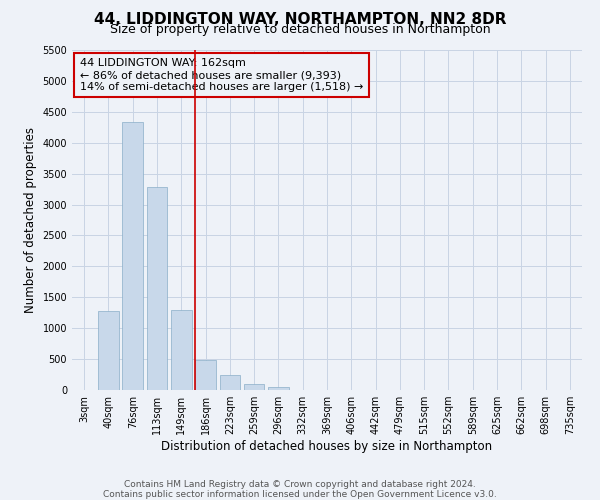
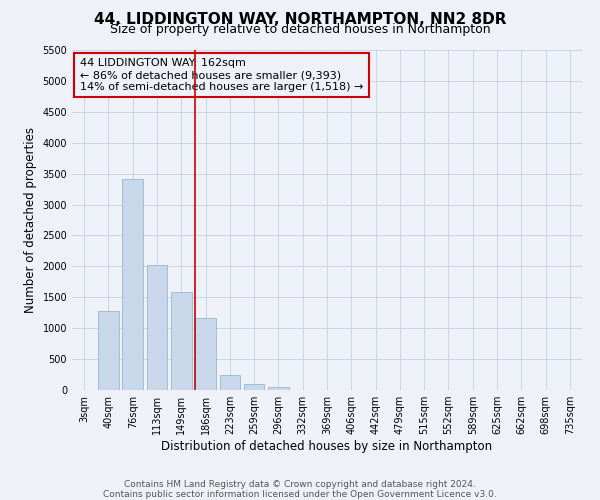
76sqm: 4330 -> 3420
113sqm: 3290 -> 2020
149sqm: 1290 -> 1580
186sqm: 480 -> 1160
